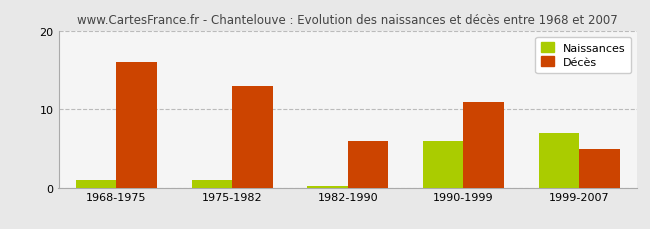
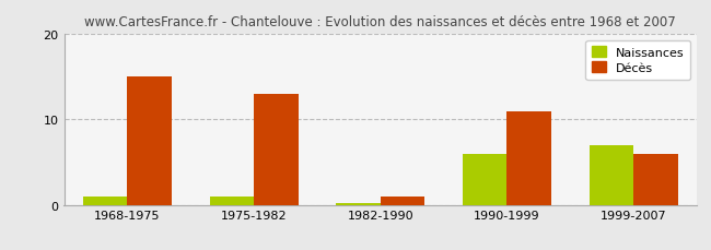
Décès/1968-1975: 16 -> 15
Décès/1982-1990: 6 -> 1
Décès/1999-2007: 5 -> 6
